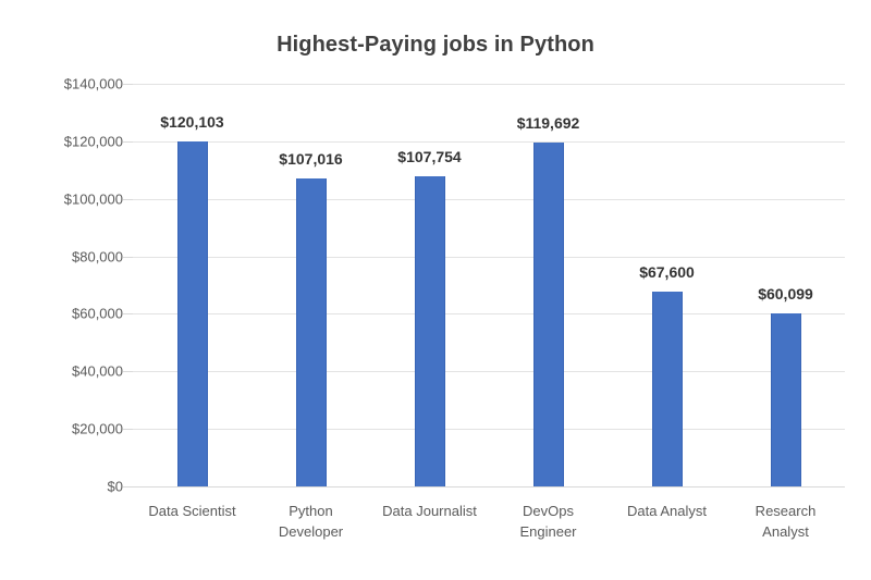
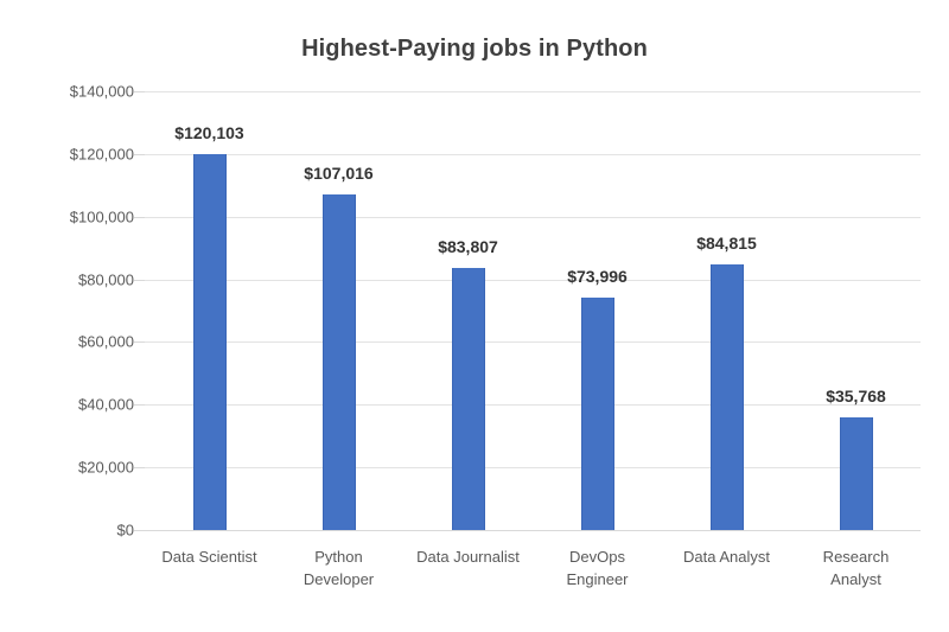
Data Journalist: $107,754 -> $83,807
DevOps Engineer: $119,692 -> $73,996
Data Analyst: $67,600 -> $84,815
Research Analyst: $60,099 -> $35,768
